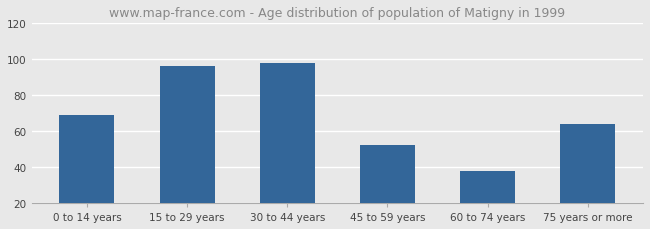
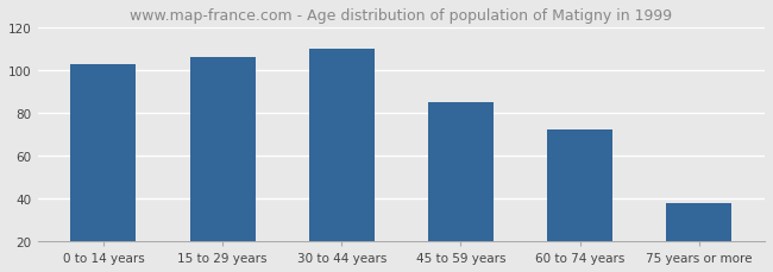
0 to 14 years: 69 -> 103
15 to 29 years: 96 -> 106
30 to 44 years: 98 -> 110
45 to 59 years: 52 -> 85
60 to 74 years: 38 -> 72
75 years or more: 64 -> 38
